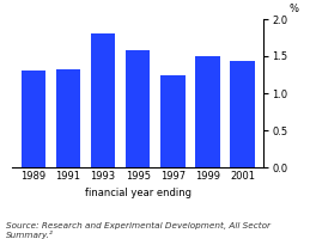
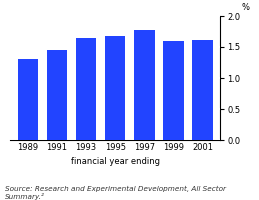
1991: 1.32 -> 1.45
1993: 1.80 -> 1.65
1995: 1.58 -> 1.67
1997: 1.24 -> 1.77
1999: 1.50 -> 1.60
2001: 1.44 -> 1.62
